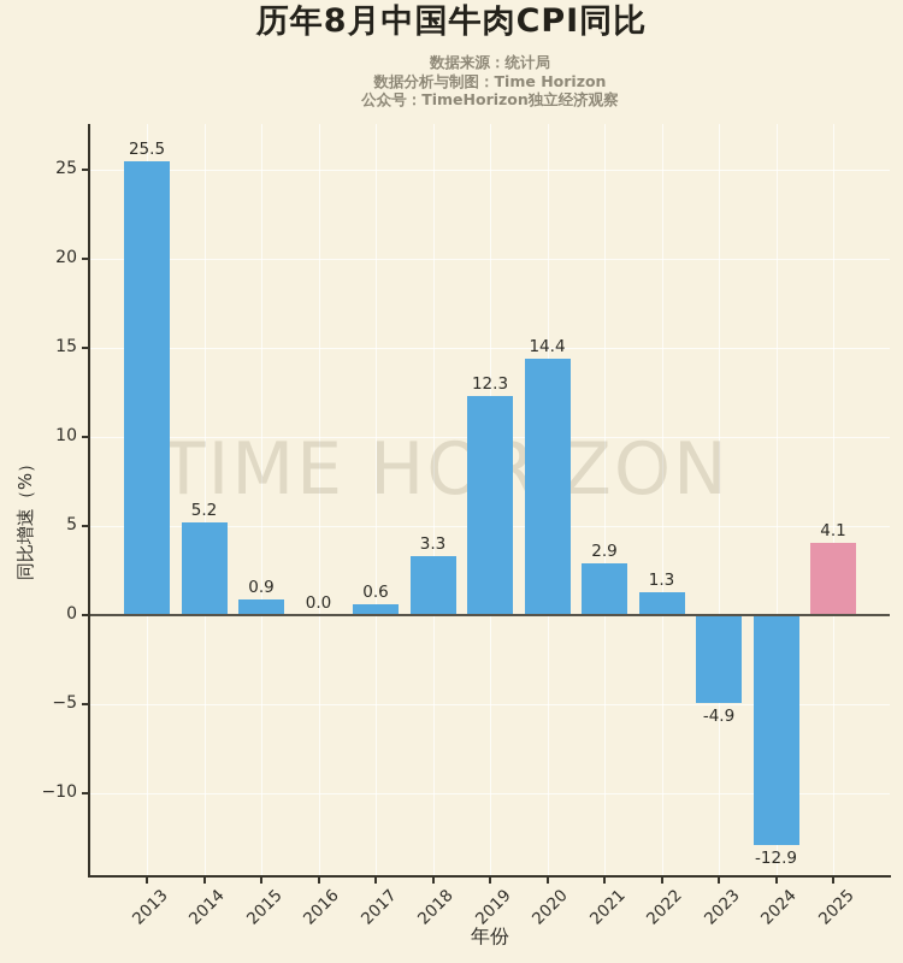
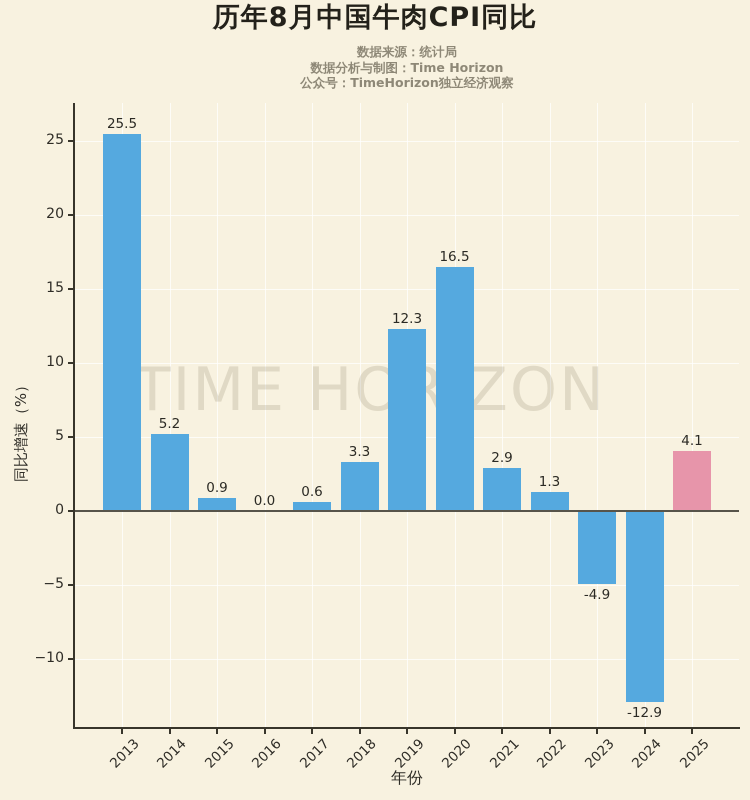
2020: 14.4 -> 16.5
